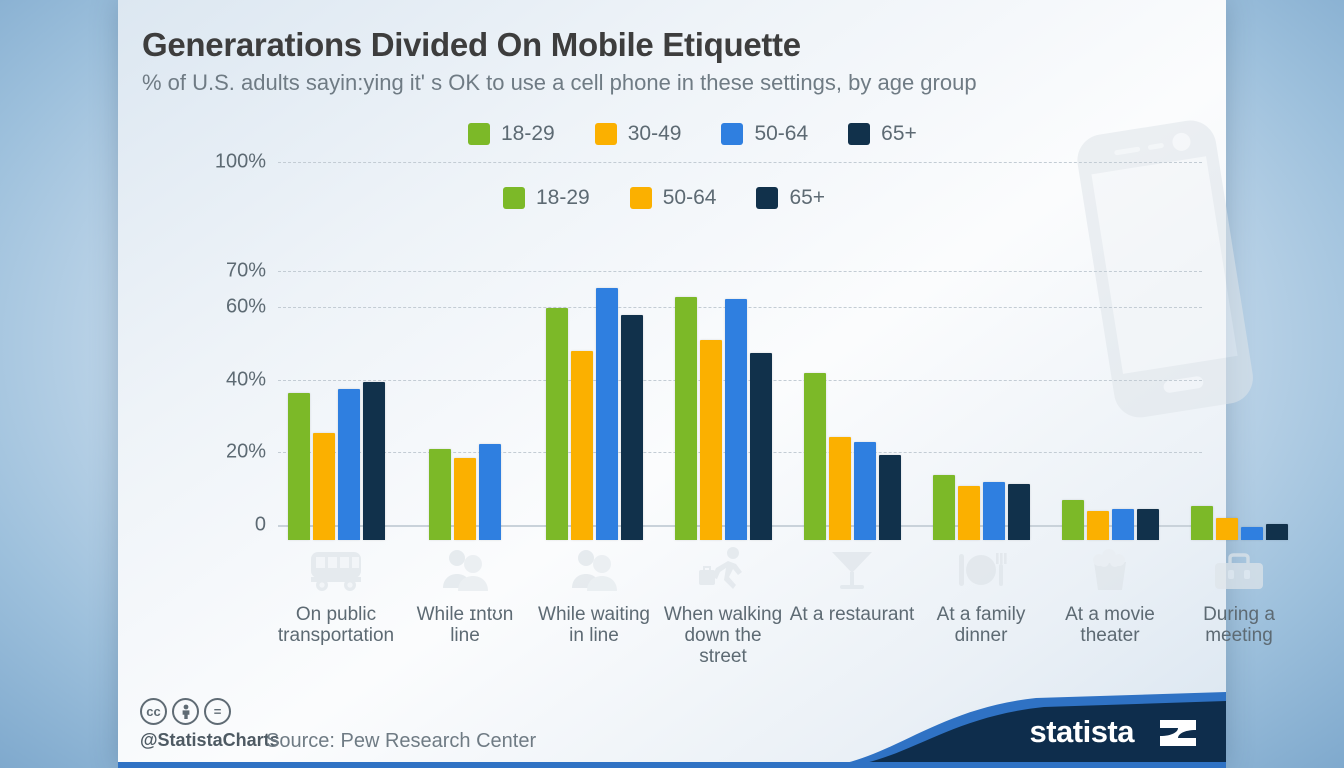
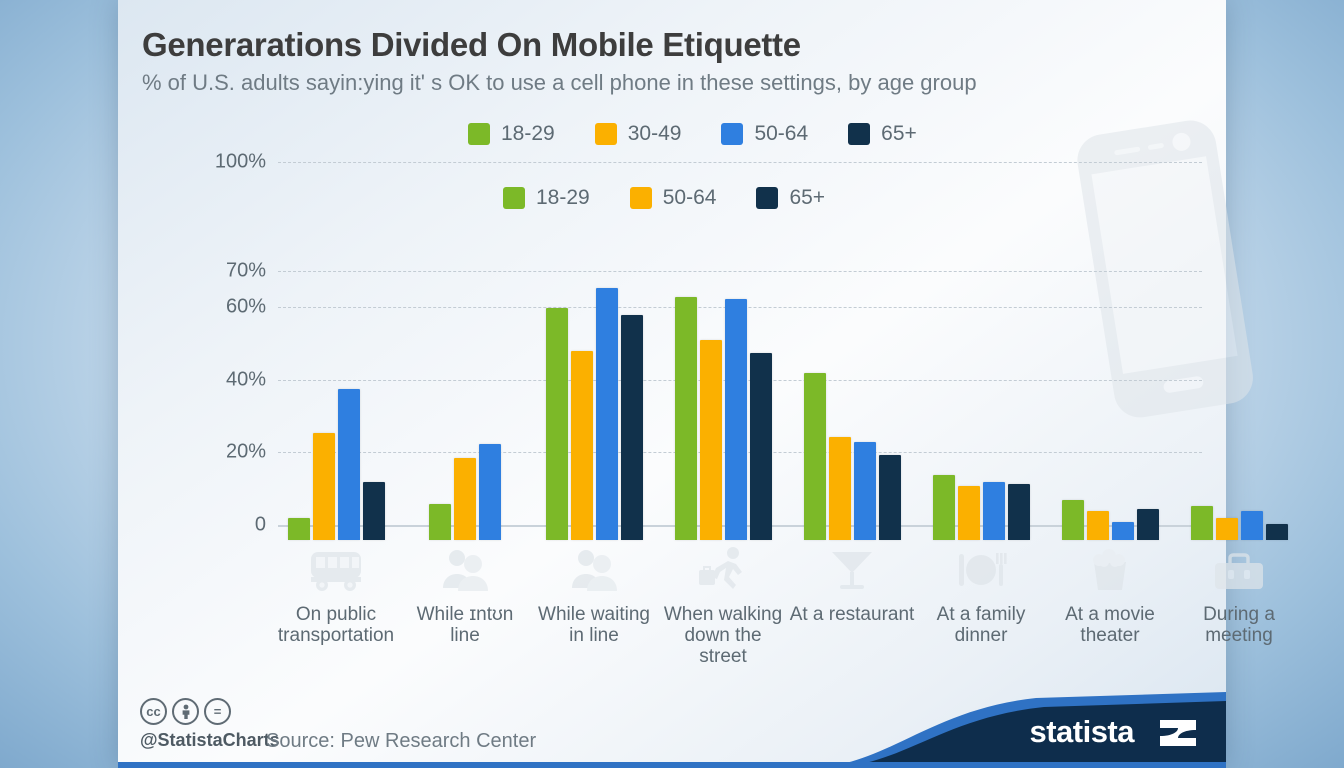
18-29/On public transportation: 40% -> 6%
65+/On public transportation: 44% -> 16%
18-29/While ɪntʊn line: 25% -> 10%
50-64/At a movie theater: 8% -> 5%
50-64/During a meeting: 4% -> 8%
